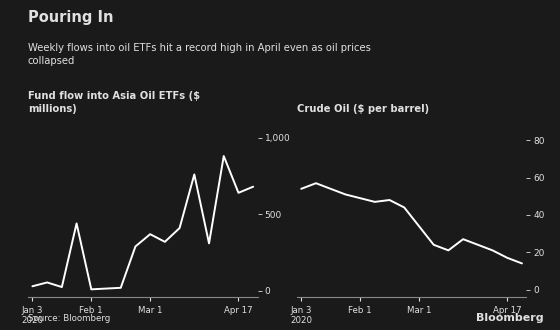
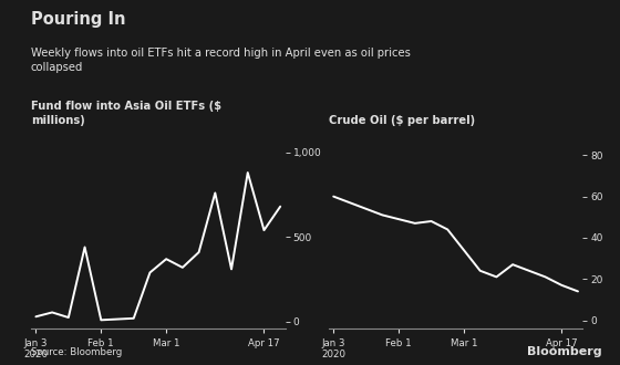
Apr 17: 640 -> 540
Jan 3 2020: 54 -> 60
